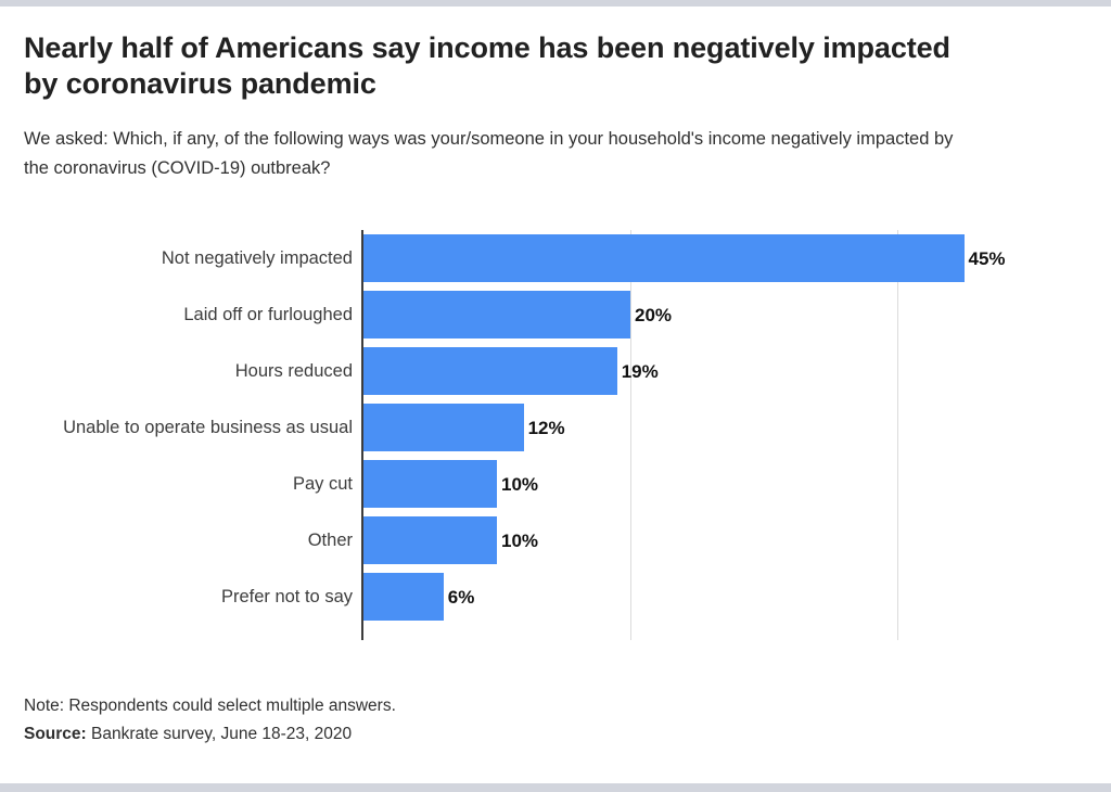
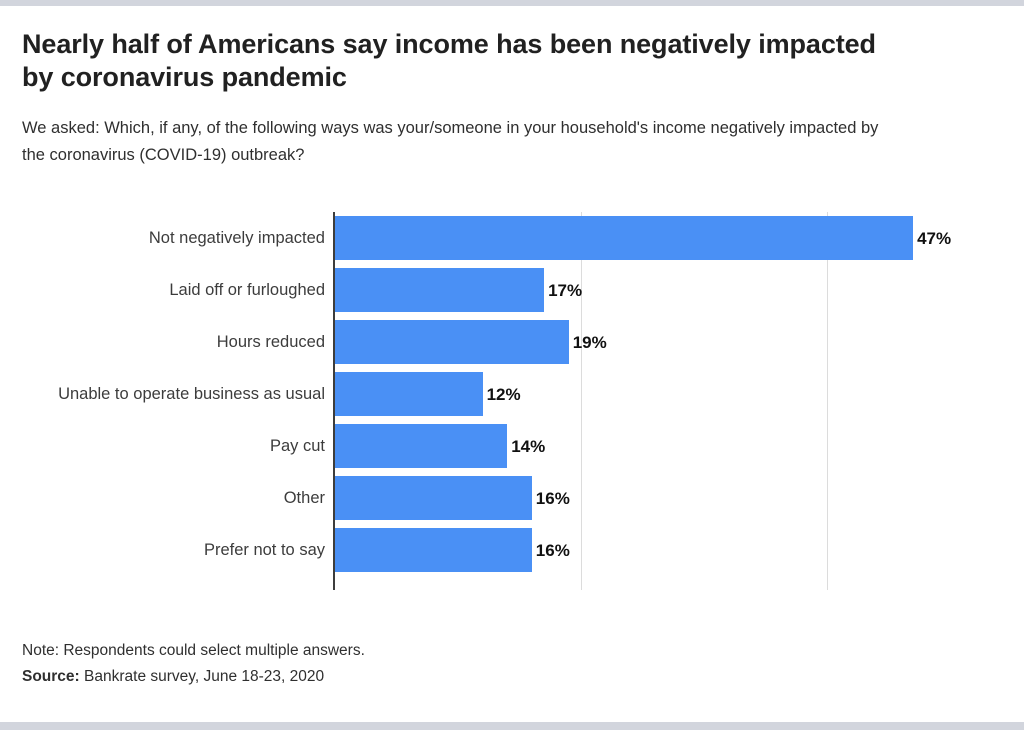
Not negatively impacted: 45% -> 47%
Laid off or furloughed: 20% -> 17%
Pay cut: 10% -> 14%
Other: 10% -> 16%
Prefer not to say: 6% -> 16%
